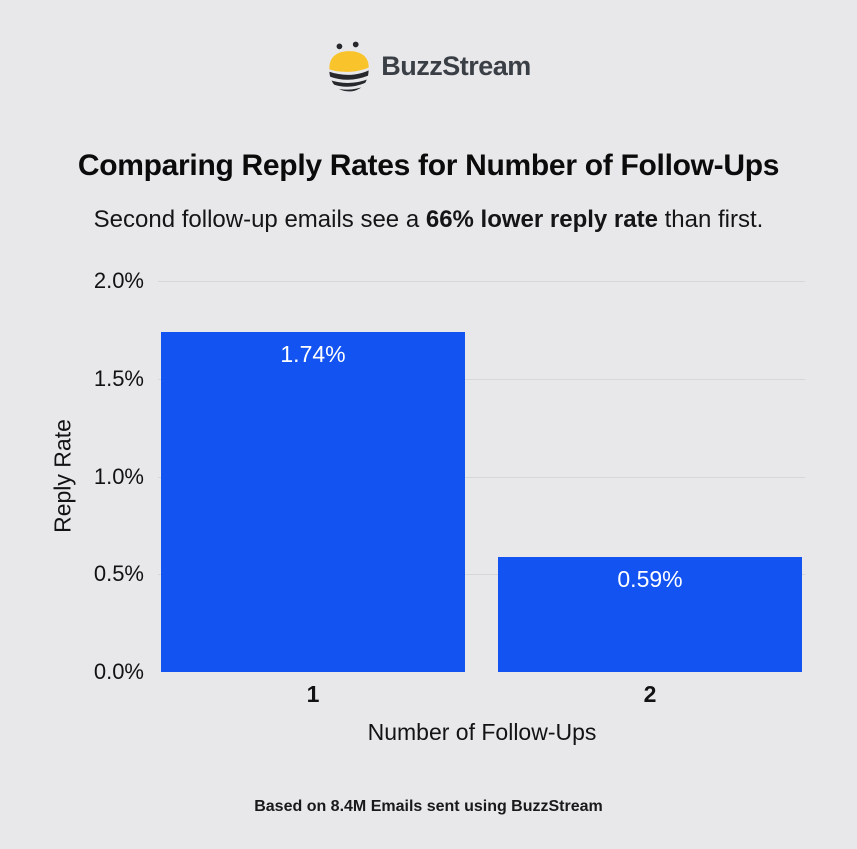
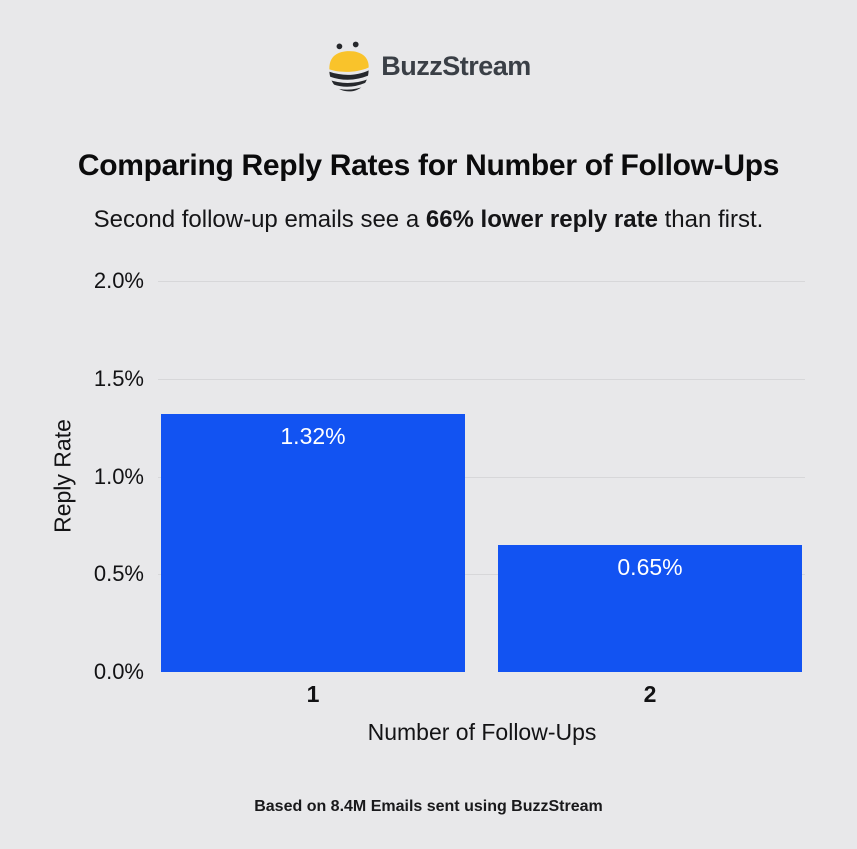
1: 1.74% -> 1.32%
2: 0.59% -> 0.65%
